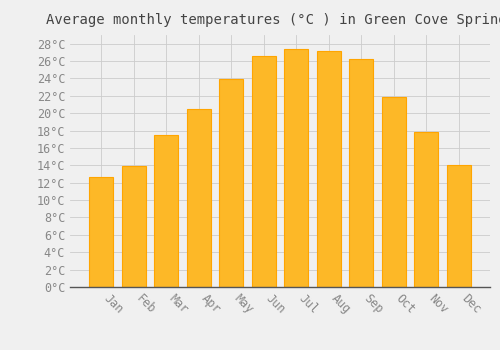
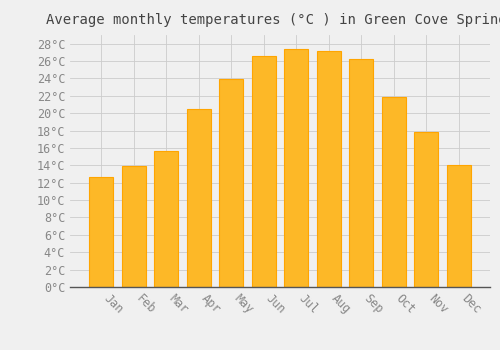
Mar: 17.5°C -> 15.6°C
